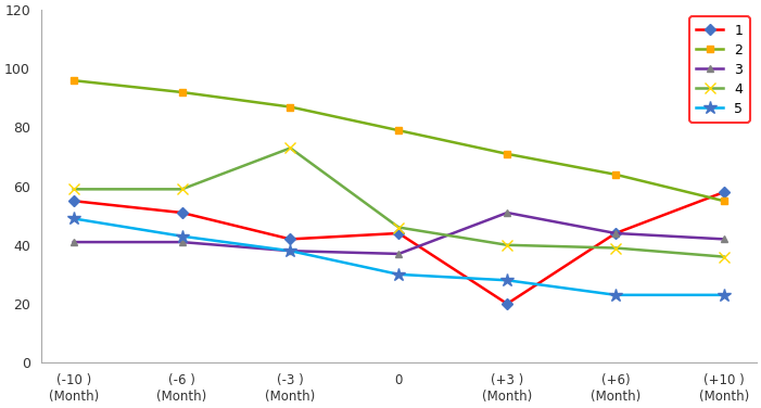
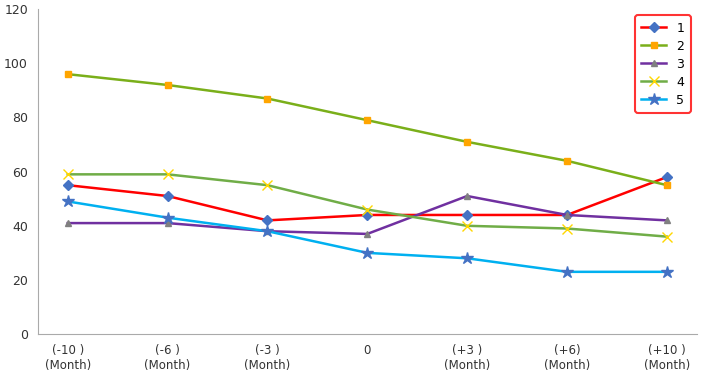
4/(-3 ) (Month): 73 -> 55
1/(+3 ) (Month): 20 -> 44
